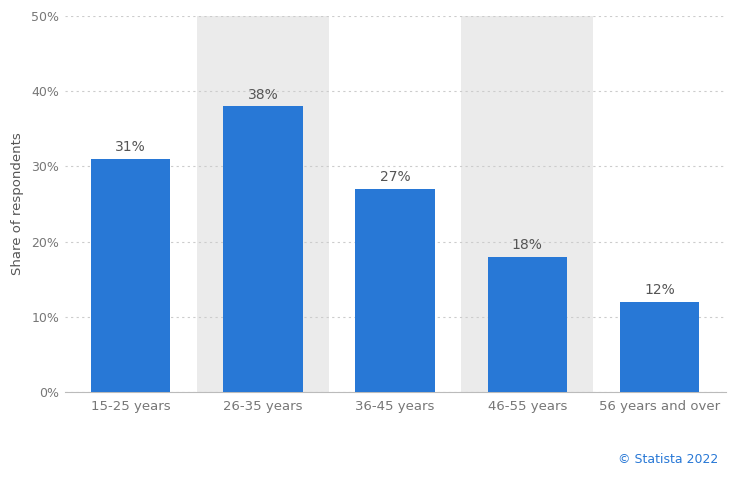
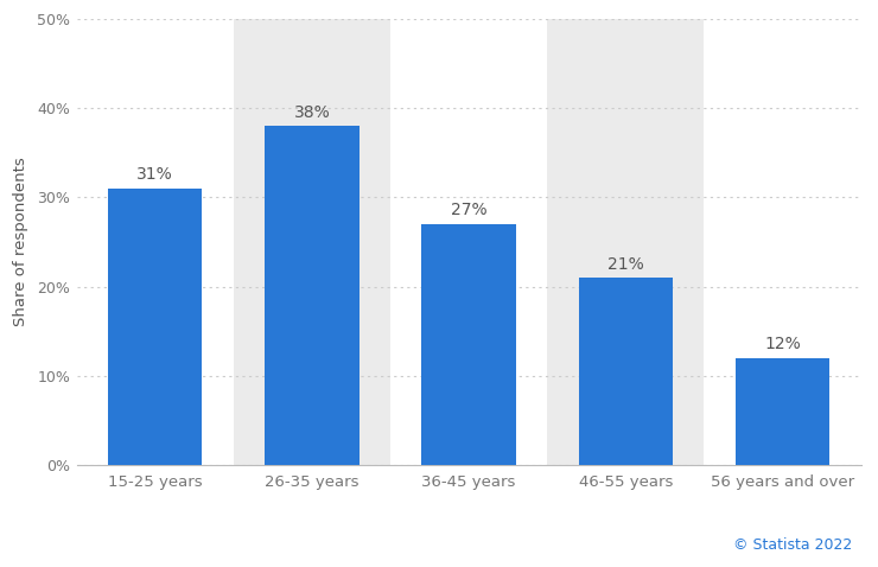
46-55 years: 18% -> 21%
